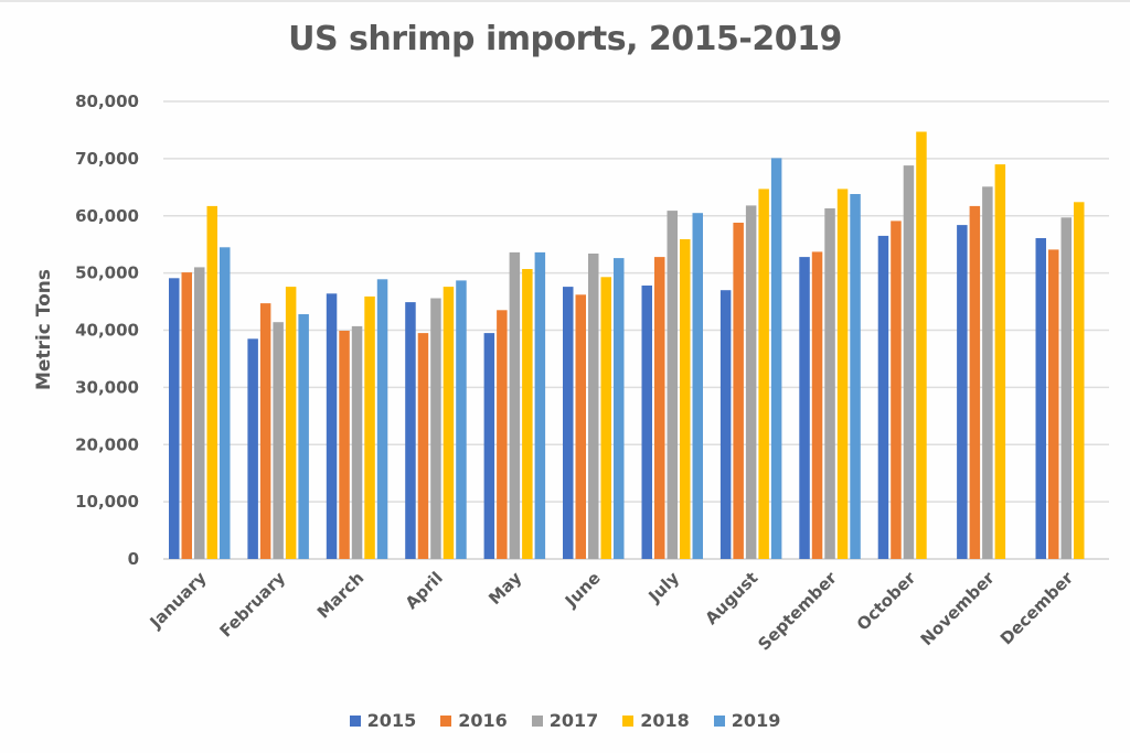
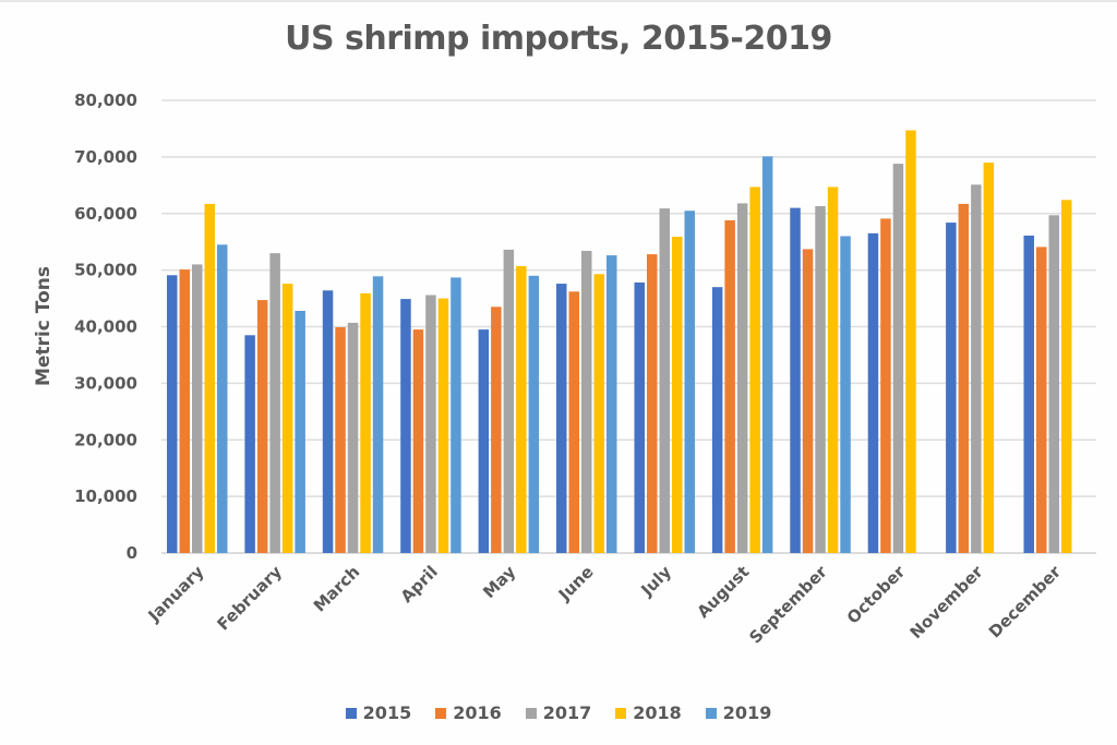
2017/February: 41000 -> 53000
2018/April: 48000 -> 45000
2019/May: 54000 -> 49000
2015/September: 53000 -> 61000
2019/September: 64000 -> 56000
